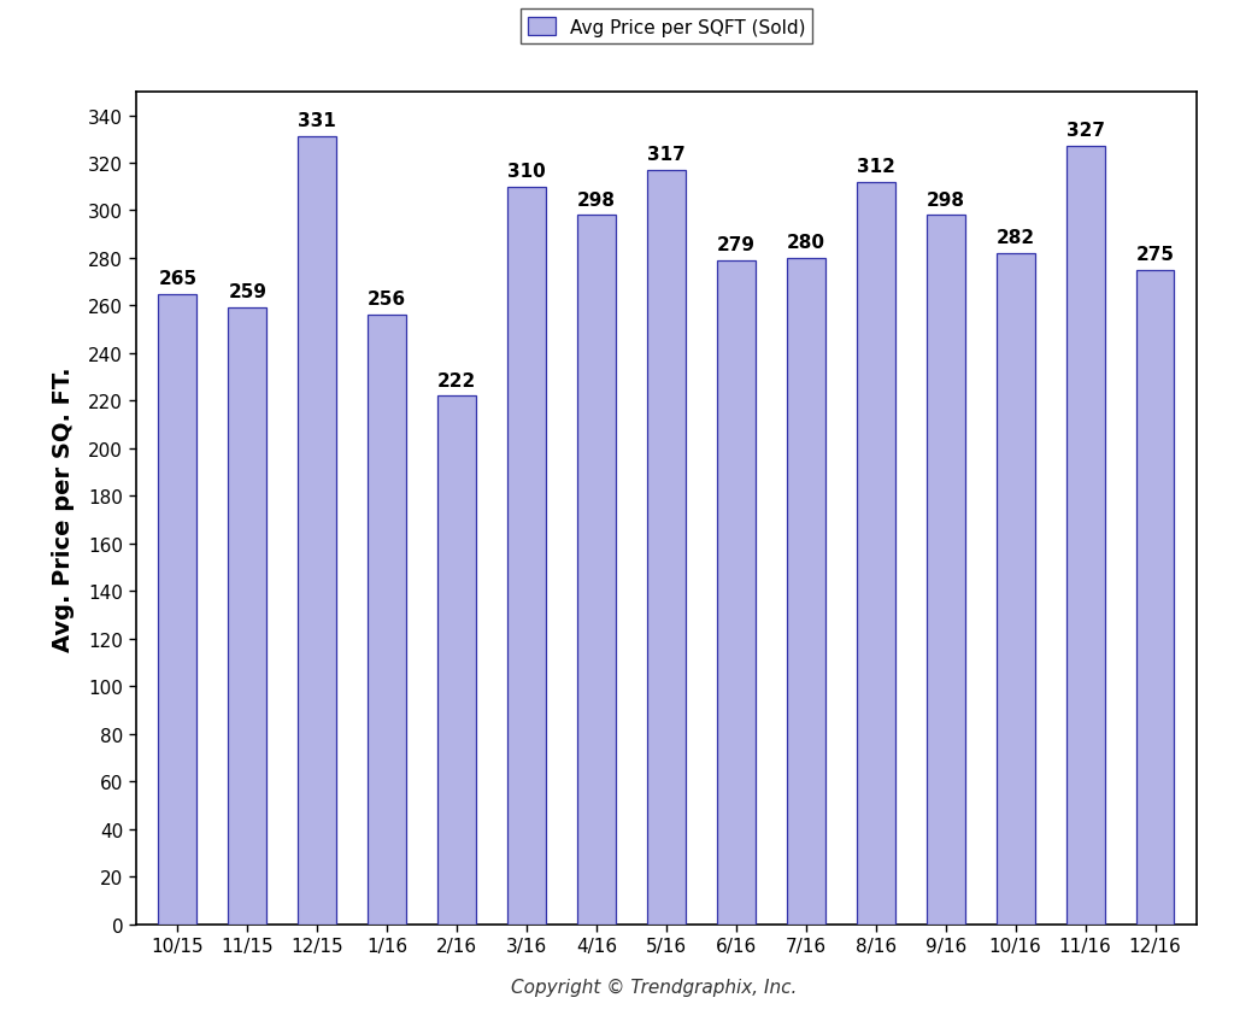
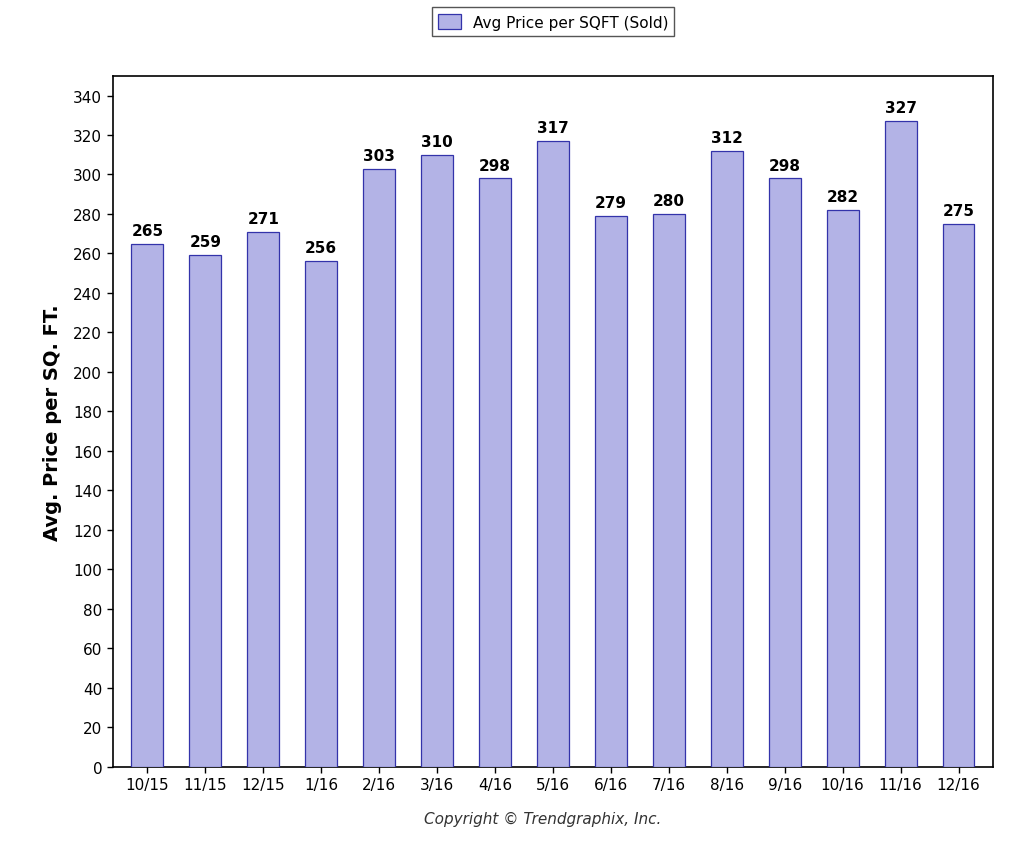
12/15: 331 -> 271
2/16: 222 -> 303
